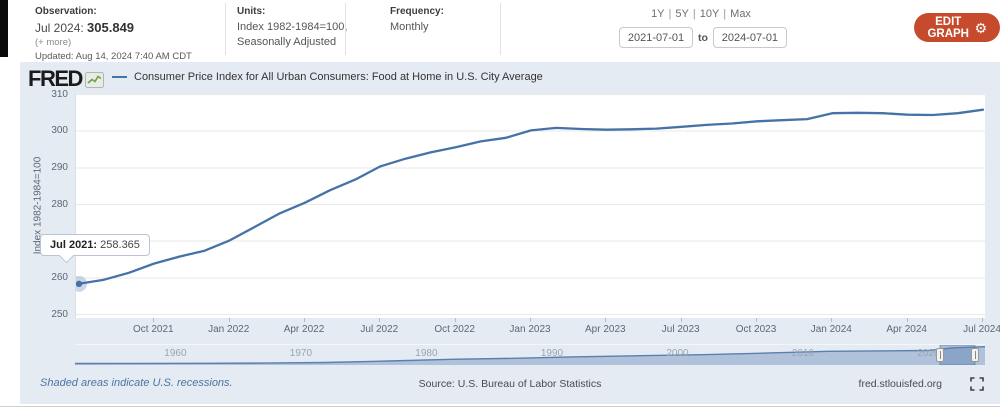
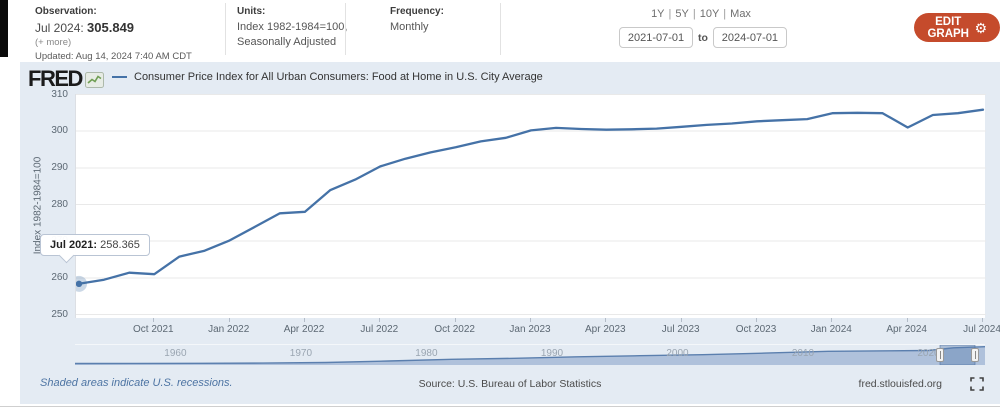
Oct 2021: 264 -> 261
Apr 2022: 280 -> 278
Apr 2024: 304 -> 301
